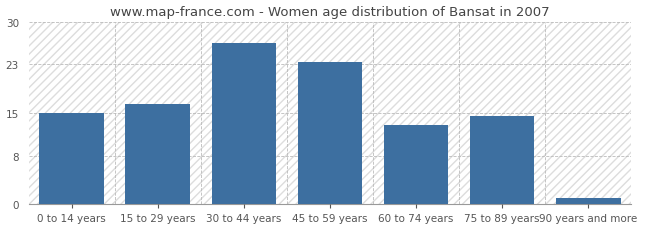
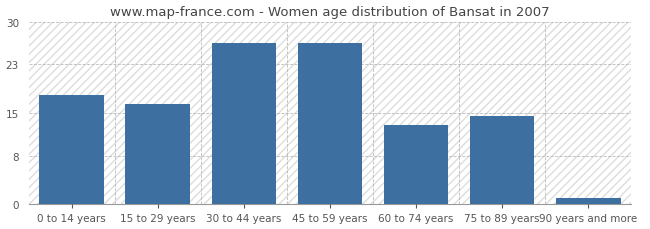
0 to 14 years: 15.0 -> 18.0
45 to 59 years: 23.4 -> 26.5
